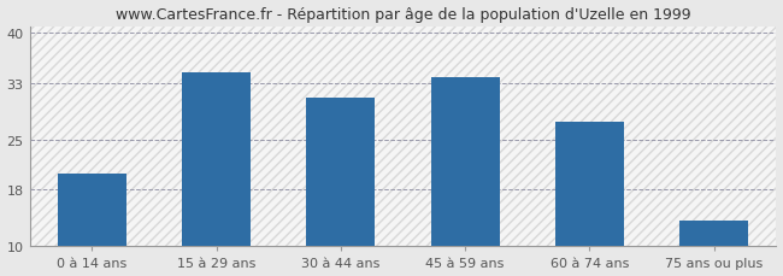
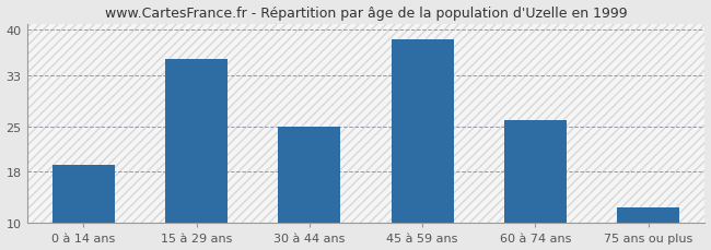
0 à 14 ans: 20.2 -> 19.0
15 à 29 ans: 34.4 -> 35.5
30 à 44 ans: 31.0 -> 25.0
45 à 59 ans: 33.8 -> 38.5
60 à 74 ans: 27.6 -> 26.0
75 ans ou plus: 13.6 -> 12.5
